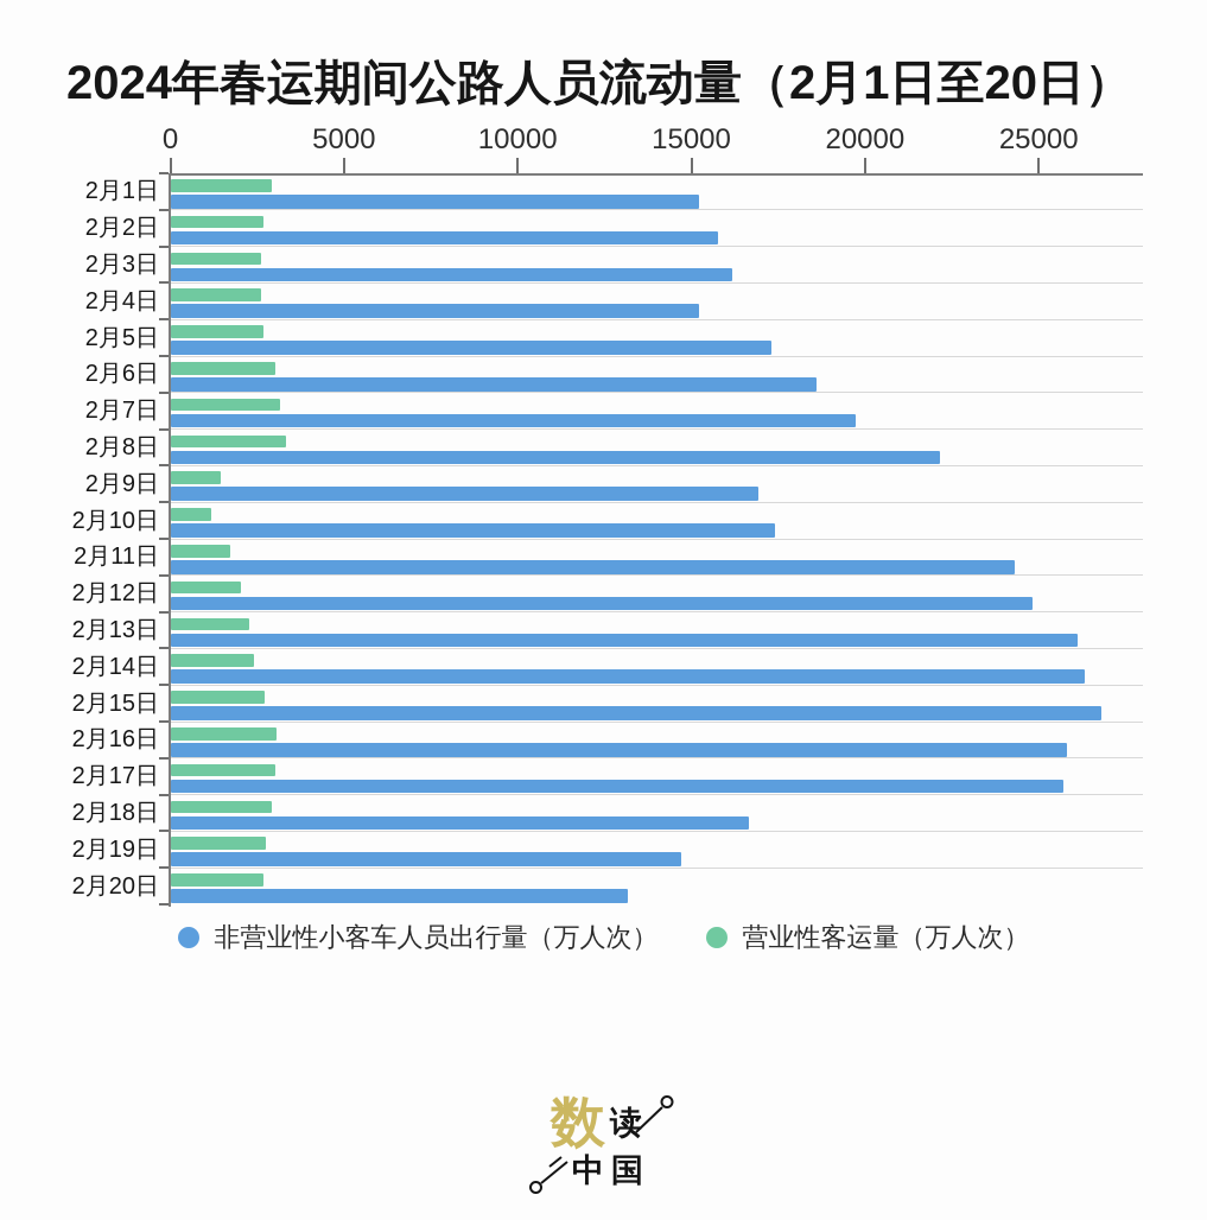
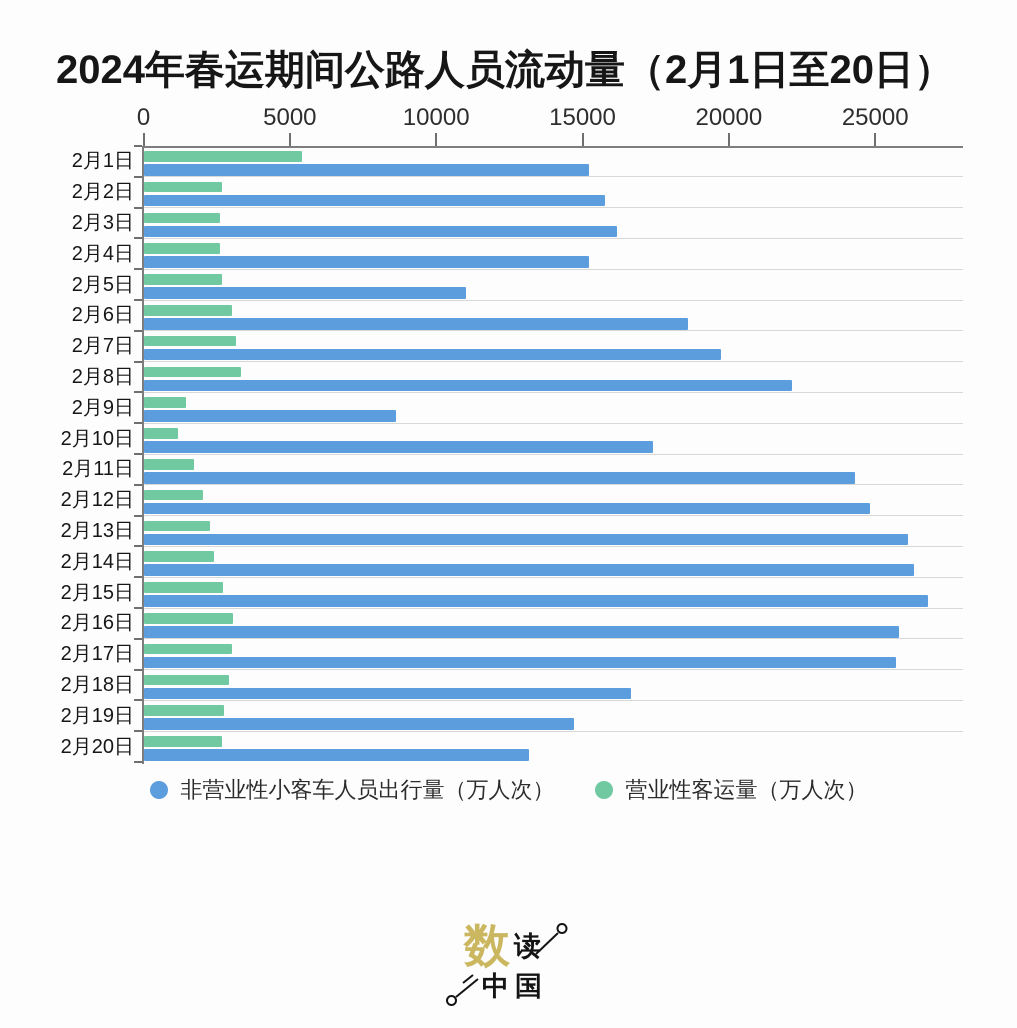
营业性客运量（万人次）/2月1日: 2900 -> 5400
非营业性小客车人员出行量（万人次）/2月5日: 17300 -> 11000
非营业性小客车人员出行量（万人次）/2月9日: 16900 -> 8600
